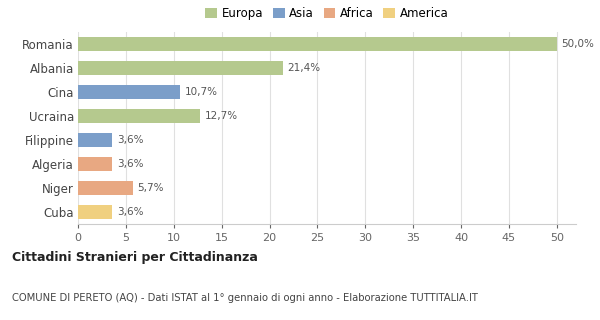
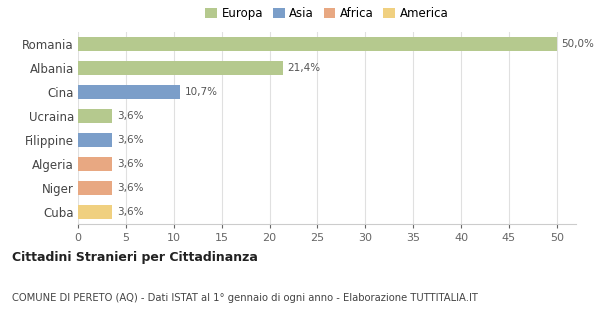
Ucraina: 12,7% -> 3,6%
Niger: 5,7% -> 3,6%
